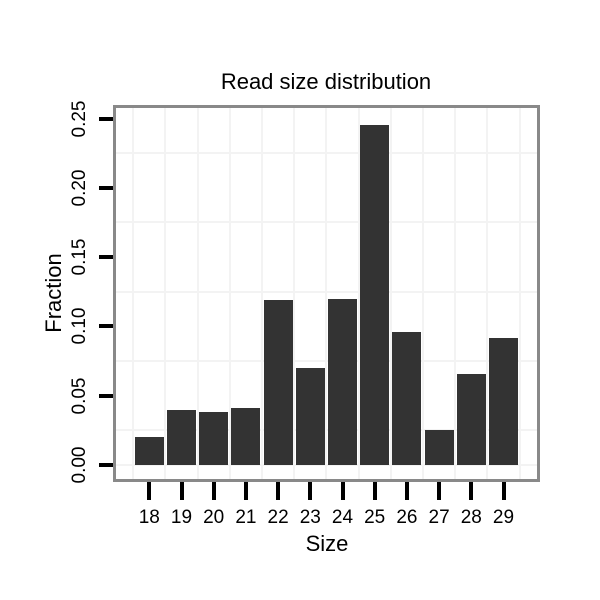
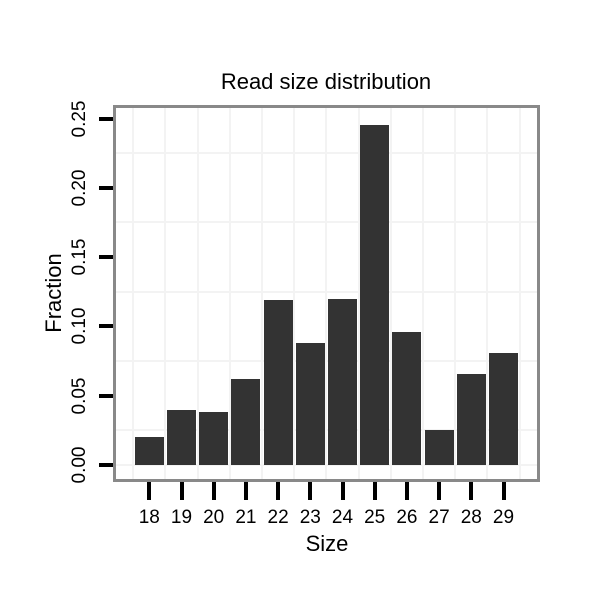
21: 0.041 -> 0.062
23: 0.070 -> 0.088
29: 0.092 -> 0.081
